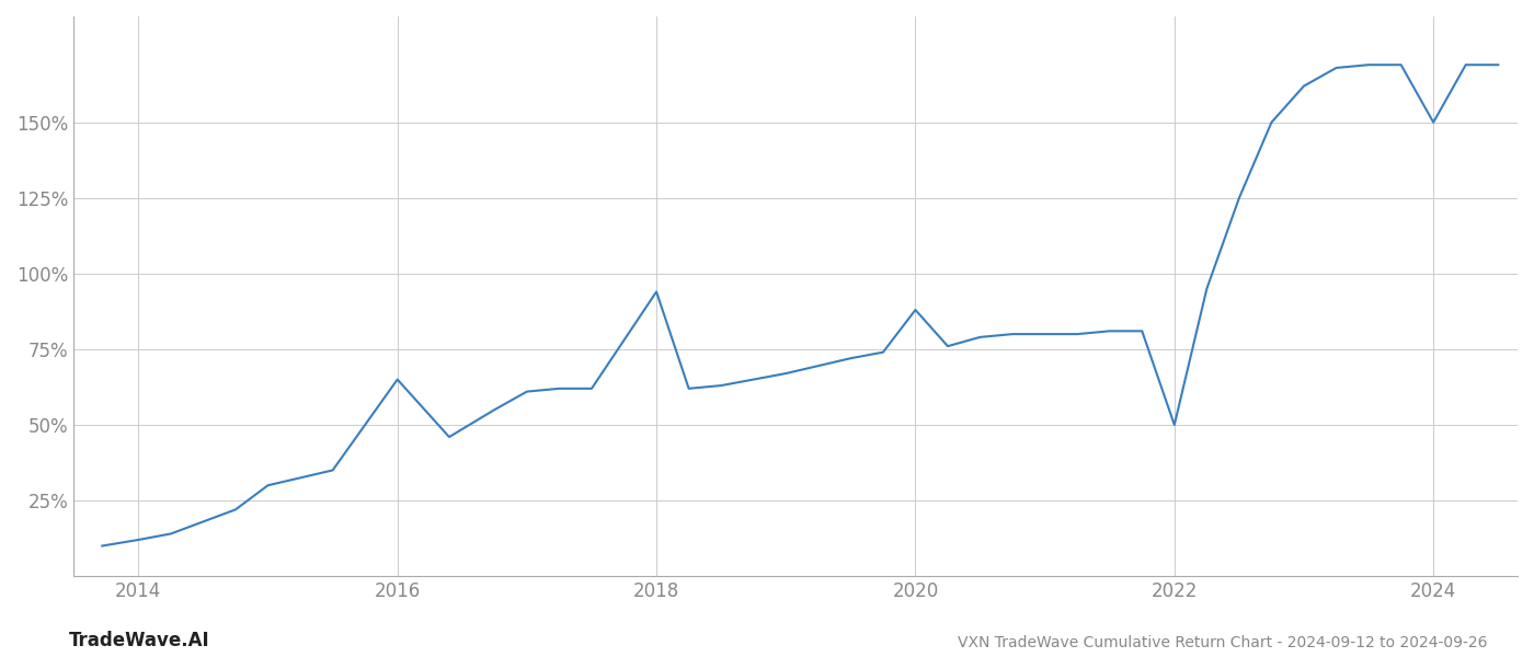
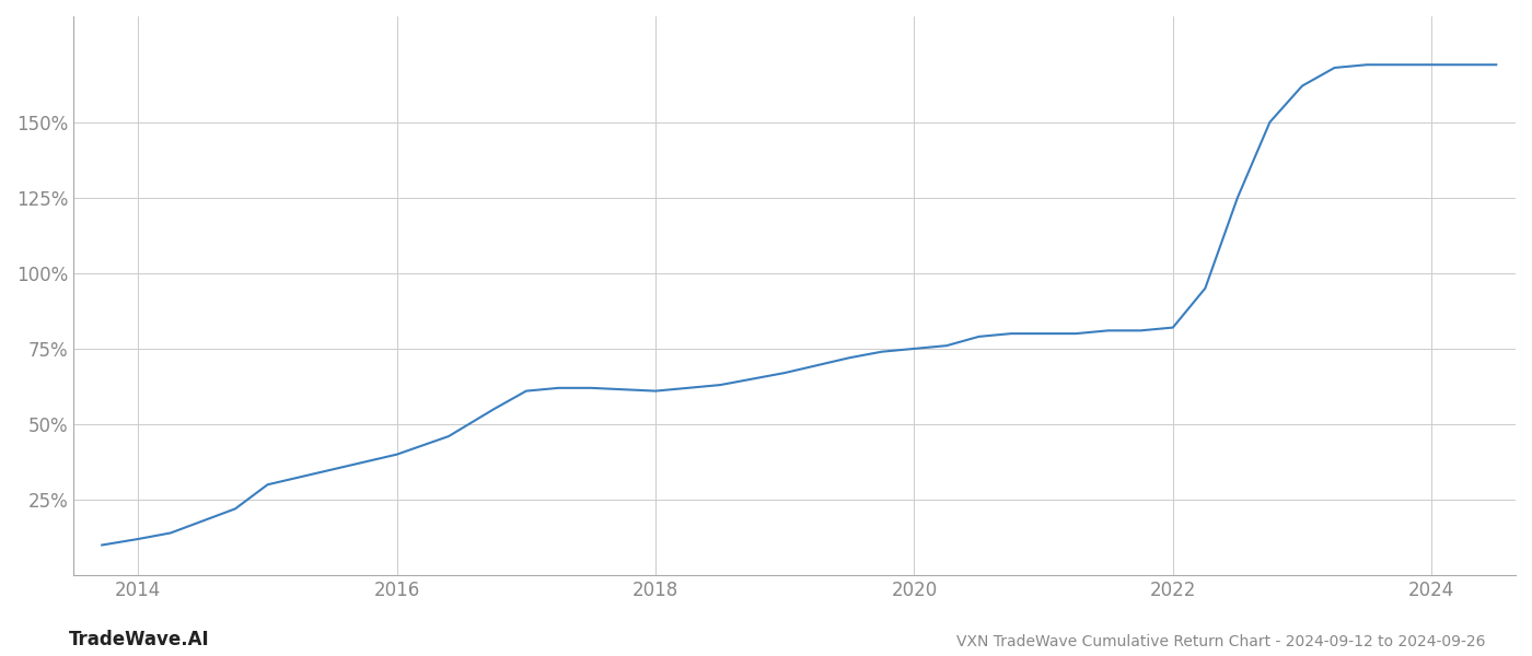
2016: 65% -> 40%
2018: 94% -> 61%
2020: 88% -> 75%
2022: 50% -> 82%
2024: 150% -> 169%
